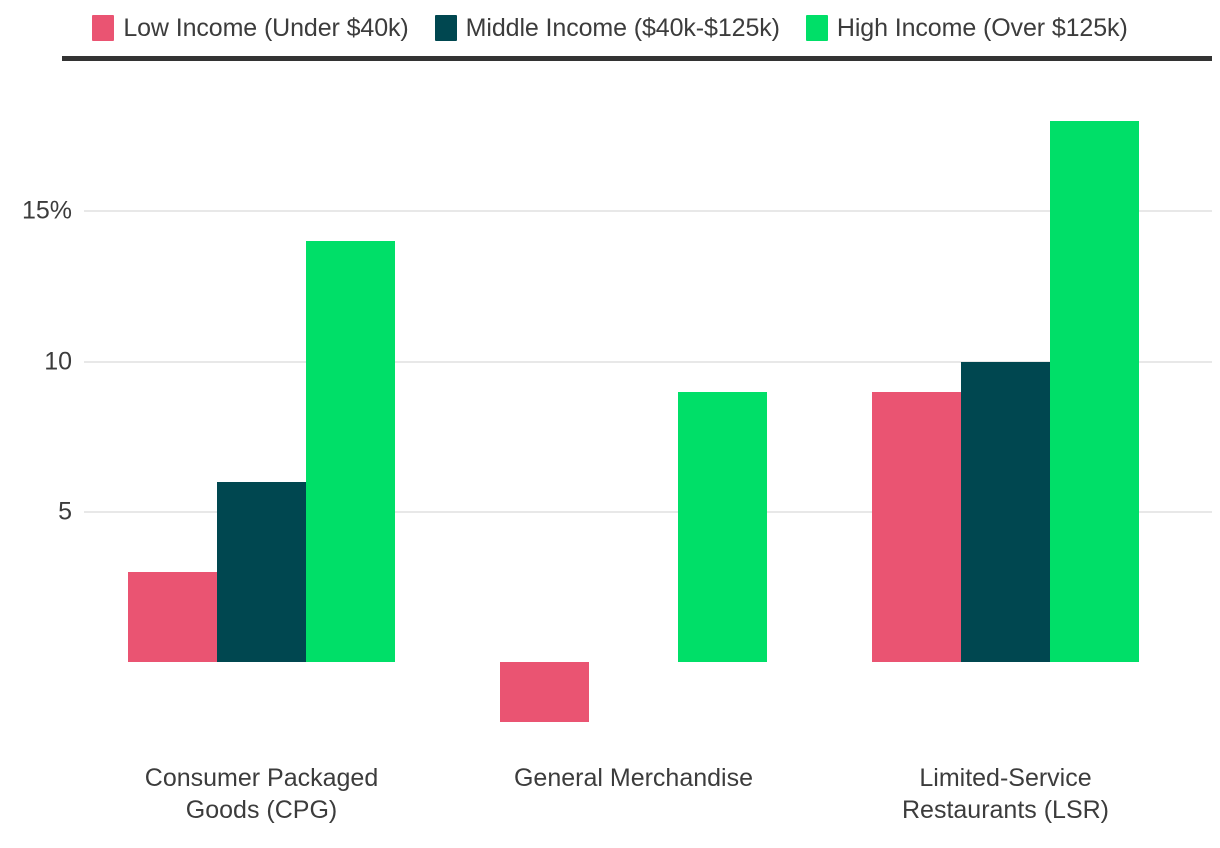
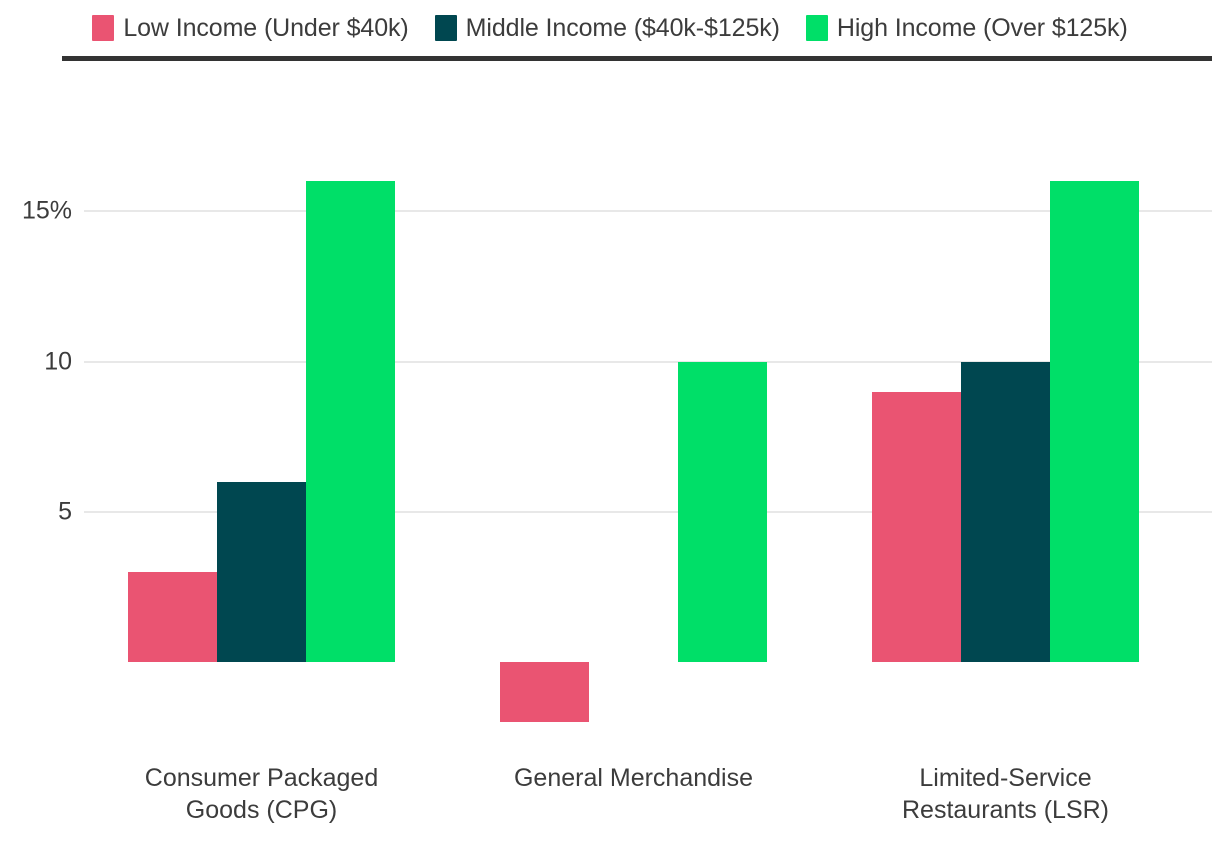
High Income (Over $125k)/Consumer Packaged Goods (CPG): 14% -> 16%
High Income (Over $125k)/General Merchandise: 9% -> 10%
High Income (Over $125k)/Limited-Service Restaurants (LSR): 18% -> 16%
